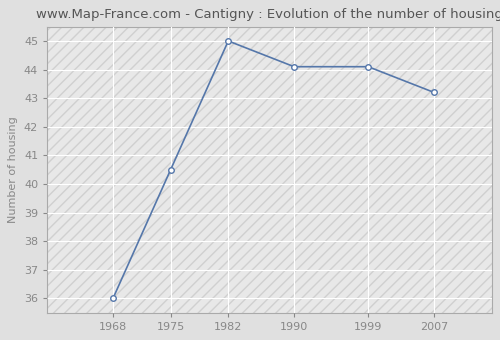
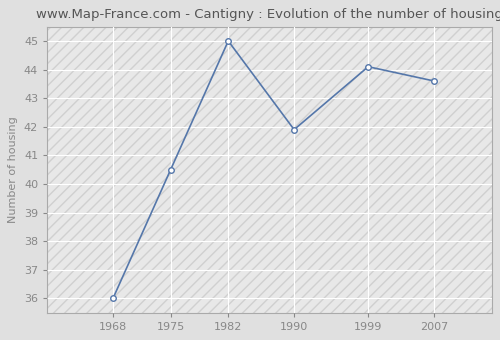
1990: 44.1 -> 41.9
2007: 43.2 -> 43.6
